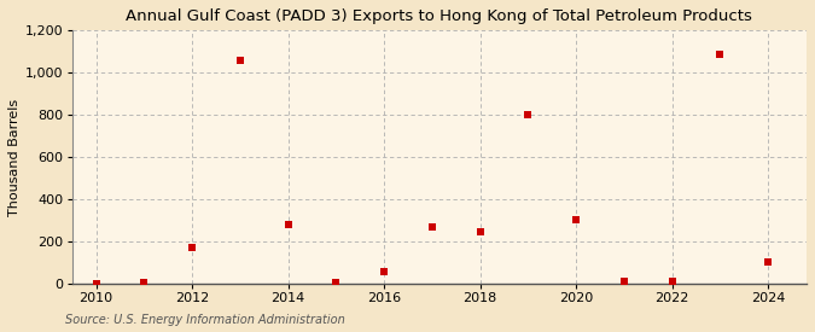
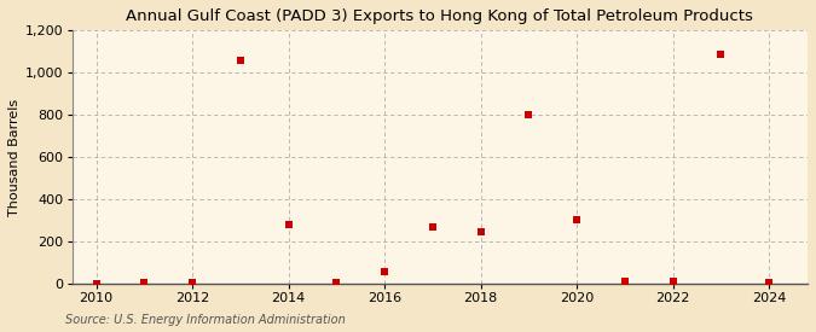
2012: 170 -> 0
2024: 100 -> 0
